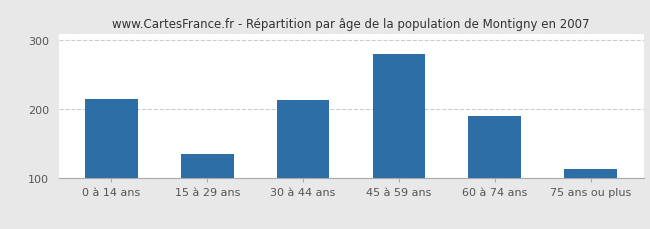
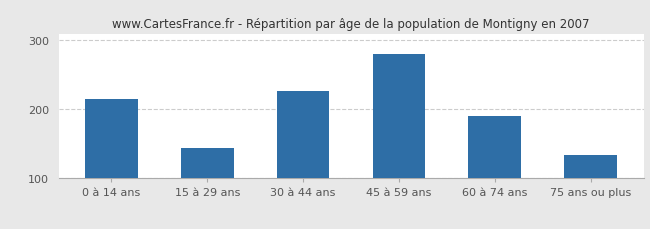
15 à 29 ans: 135 -> 144
30 à 44 ans: 213 -> 226
75 ans ou plus: 113 -> 134
